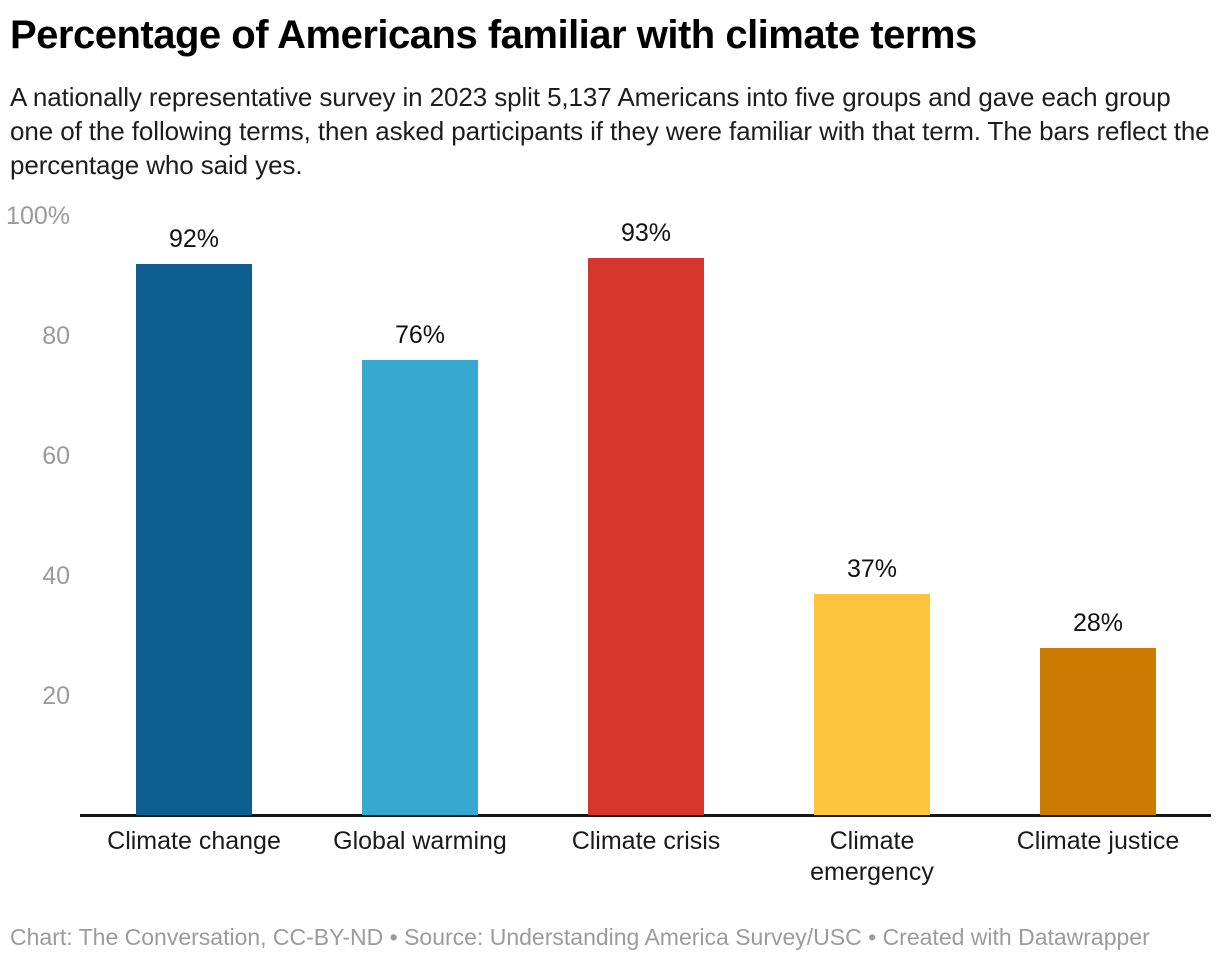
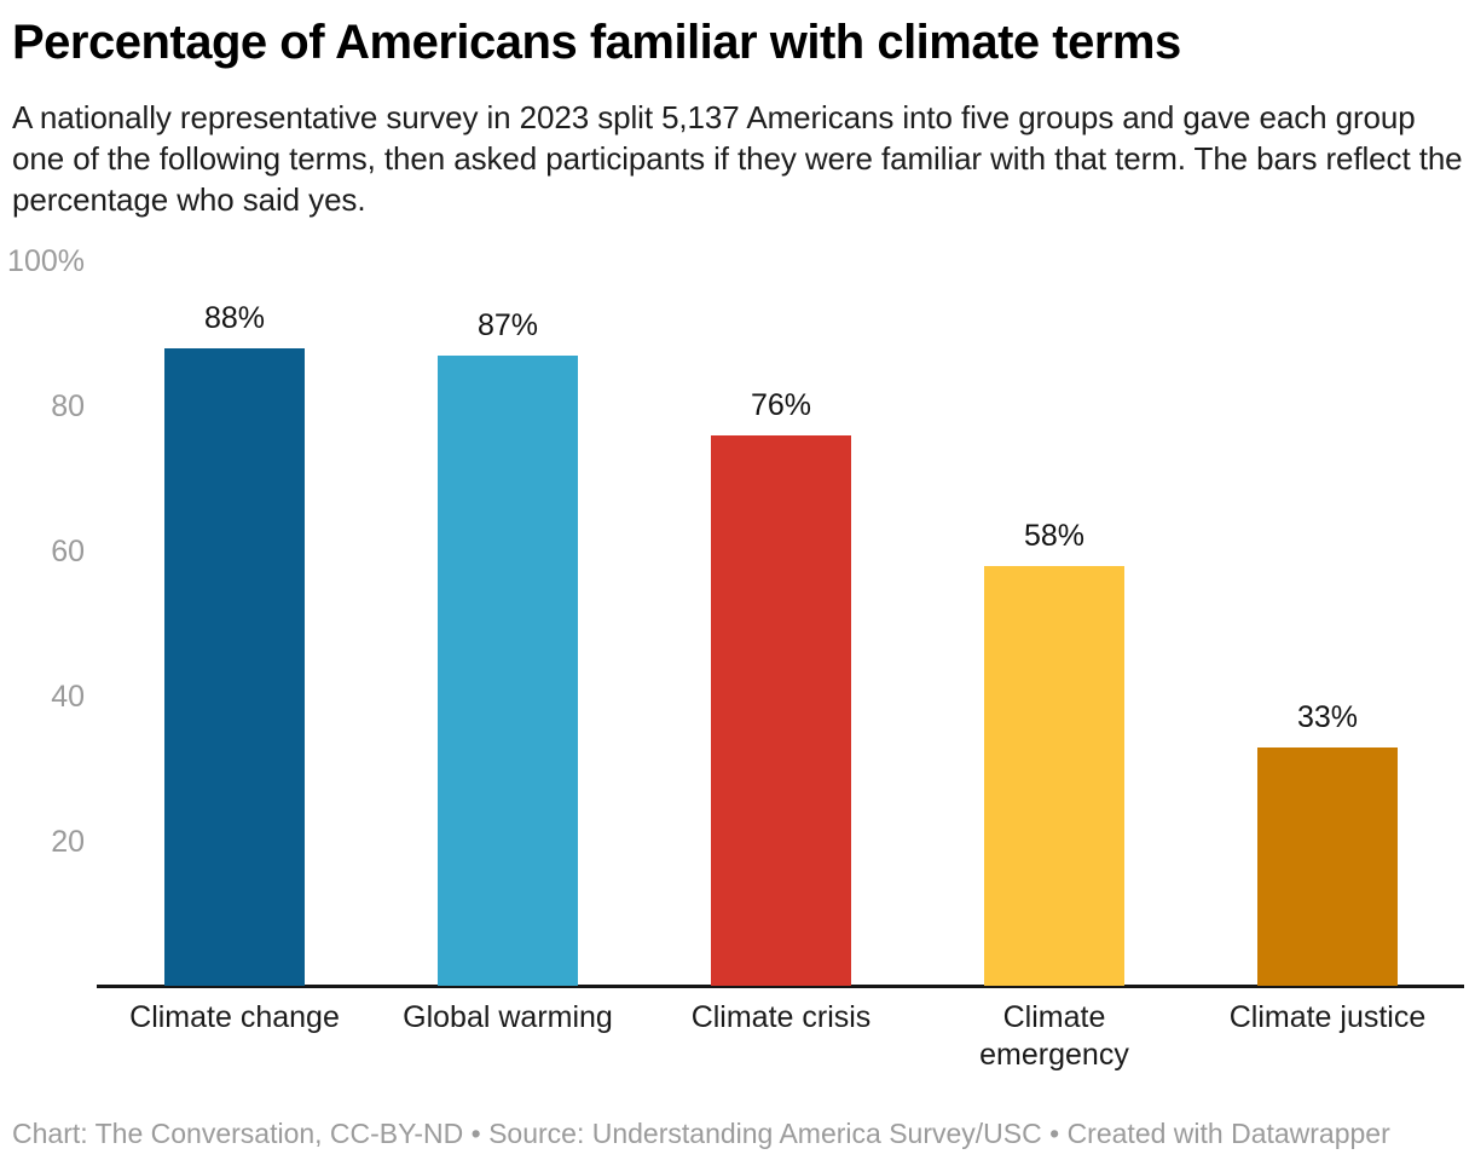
Climate change: 92% -> 88%
Global warming: 76% -> 87%
Climate crisis: 93% -> 76%
Climate emergency: 37% -> 58%
Climate justice: 28% -> 33%
